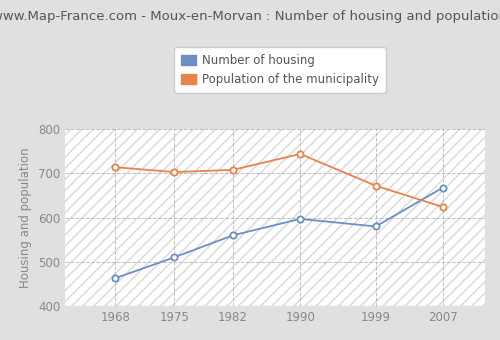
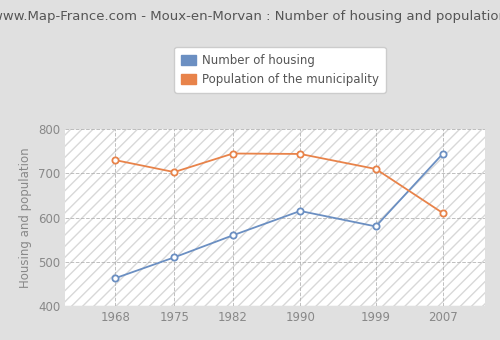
Population of the municipality/1968: 714 -> 730
Population of the municipality/1982: 708 -> 745
Number of housing/1990: 597 -> 615
Population of the municipality/1999: 672 -> 710
Number of housing/2007: 668 -> 745
Population of the municipality/2007: 624 -> 610
